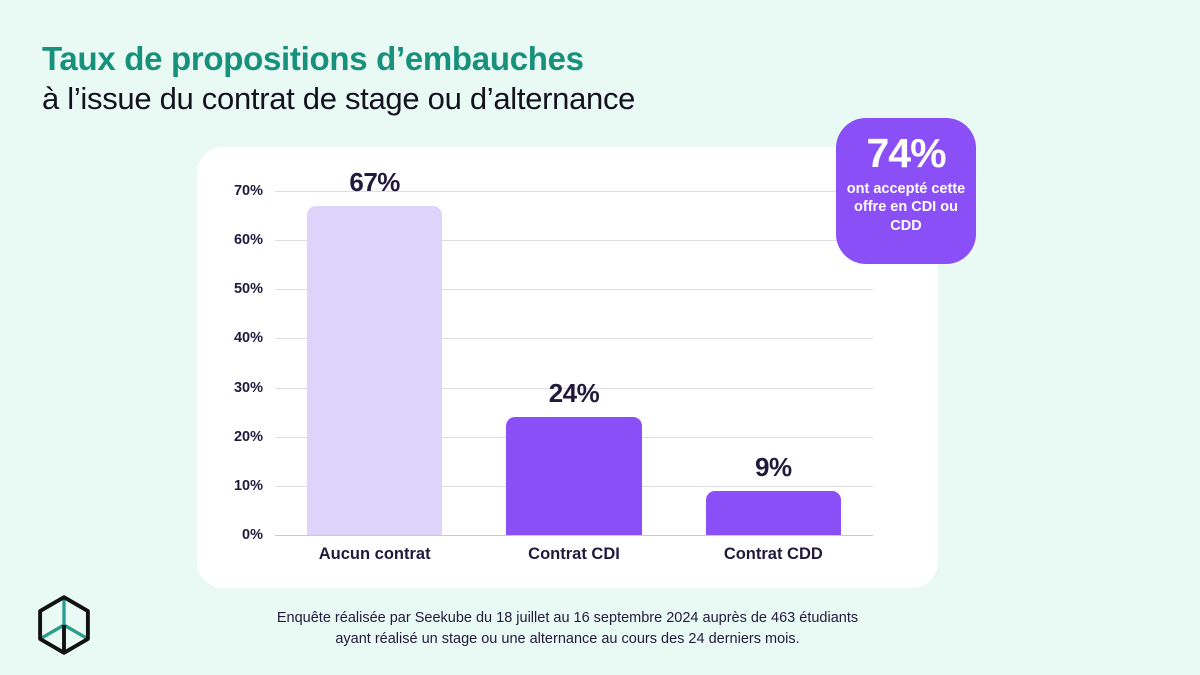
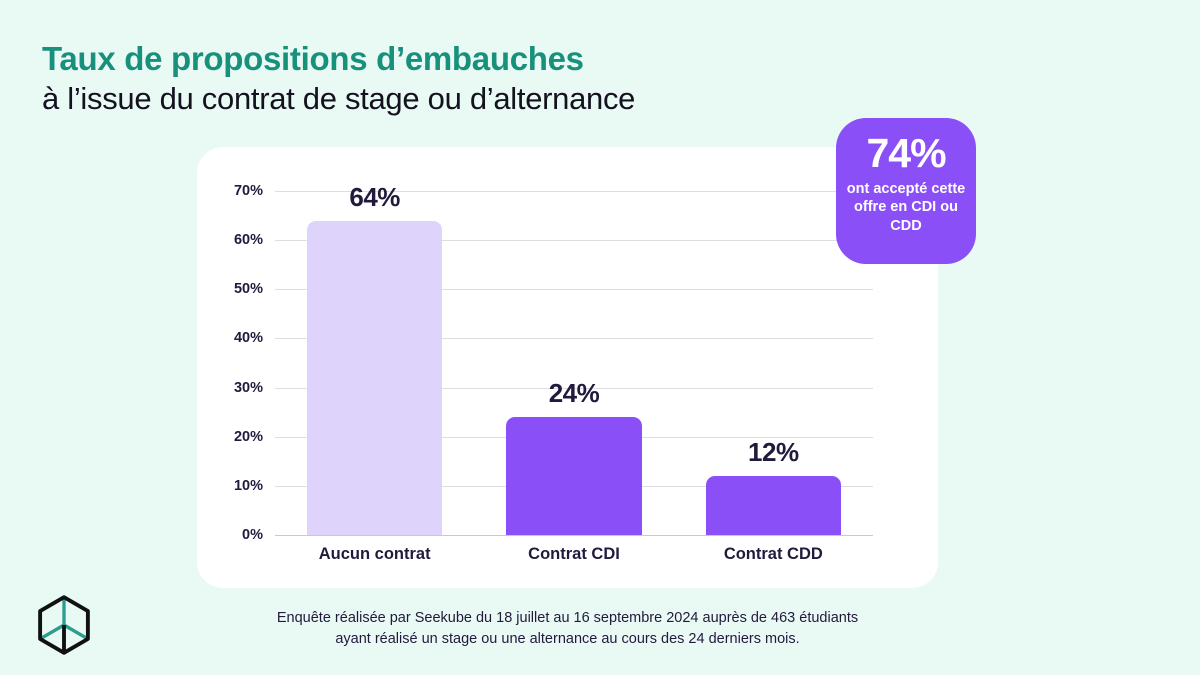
Aucun contrat: 67% -> 64%
Contrat CDD: 9% -> 12%
